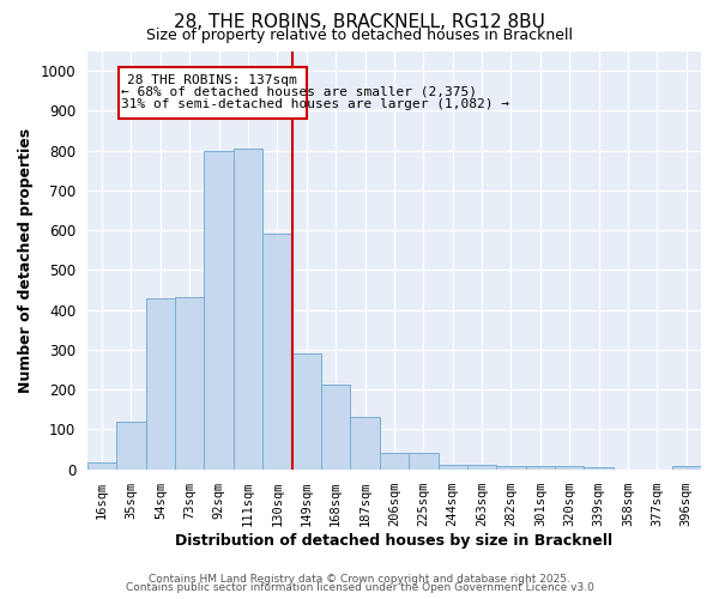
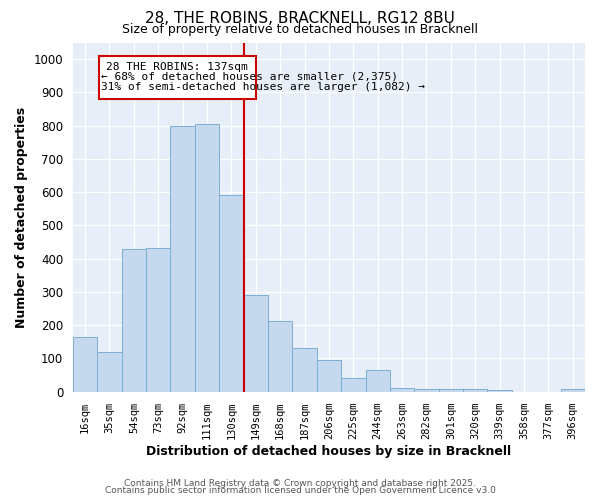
16sqm: 18 -> 165
206sqm: 40 -> 95
244sqm: 12 -> 65
